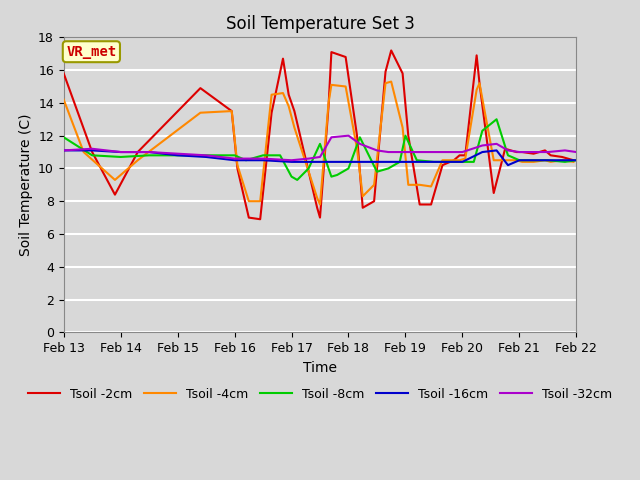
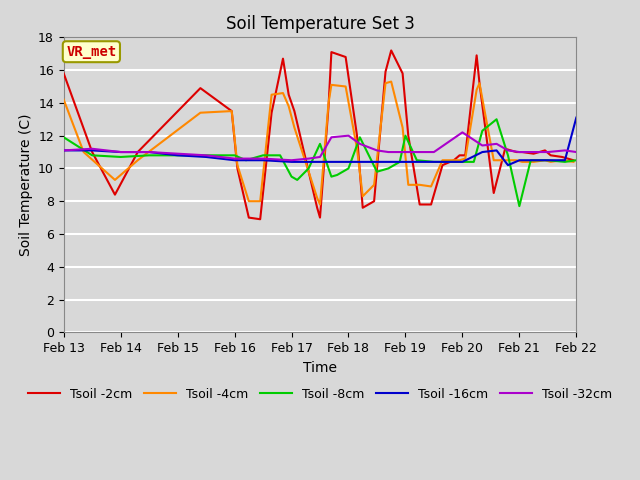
Tsoil -32cm/Feb 20: 11.0 -> 12.2
Tsoil -8cm/Feb 21: 10.5 -> 7.7
Tsoil -16cm/Feb 22: 10.5 -> 13.1
